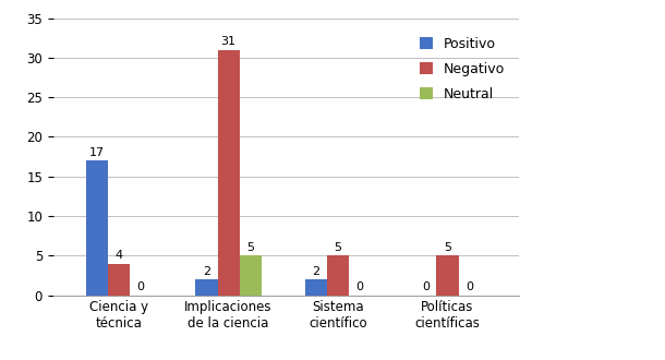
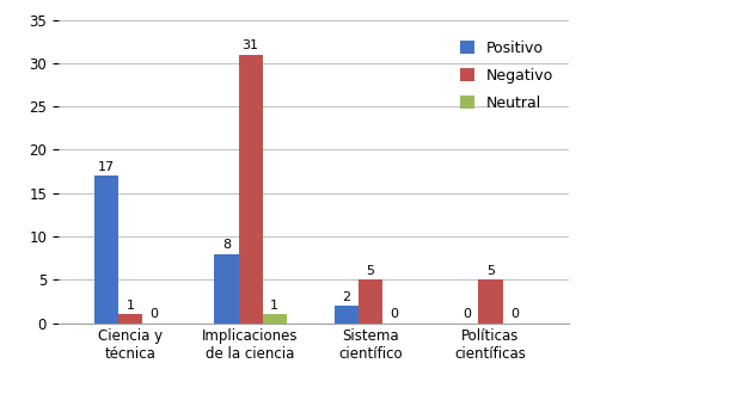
Negativo/Ciencia y técnica: 4 -> 1
Positivo/Implicaciones de la ciencia: 2 -> 8
Neutral/Implicaciones de la ciencia: 5 -> 1
